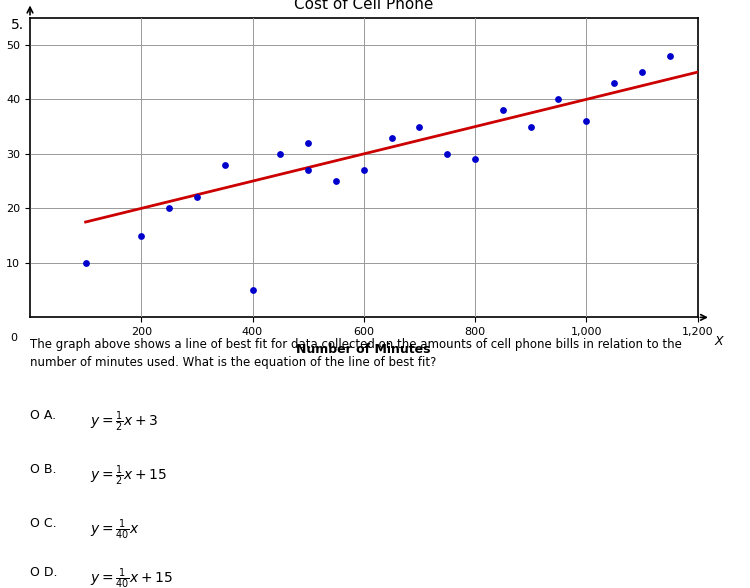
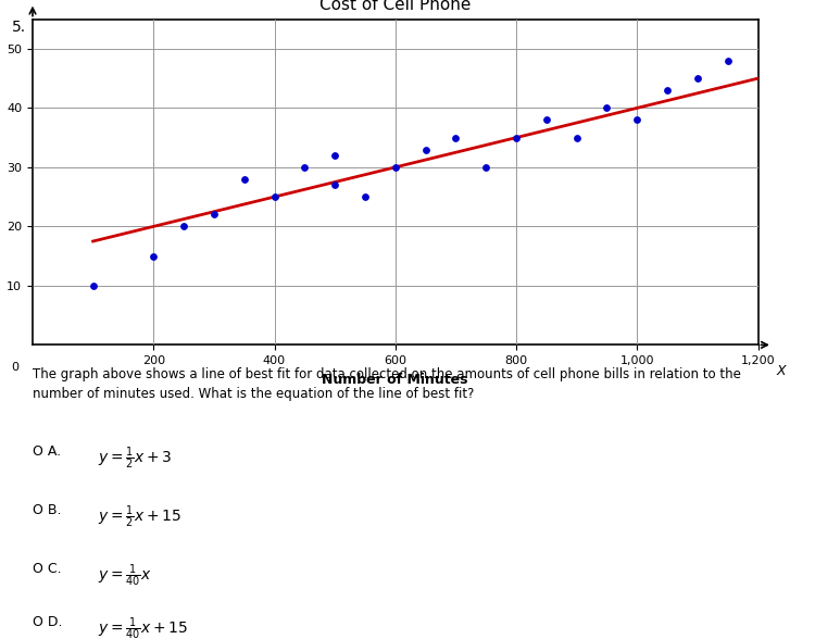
400: 5 -> 25
600: 27 -> 30
800: 29 -> 35
1,000: 36 -> 38
